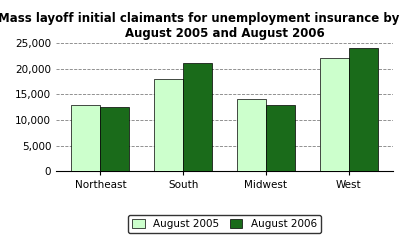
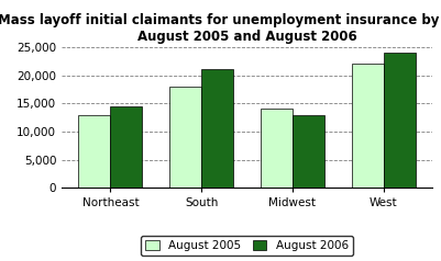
August 2006/Northeast: 12,600 -> 14,500
